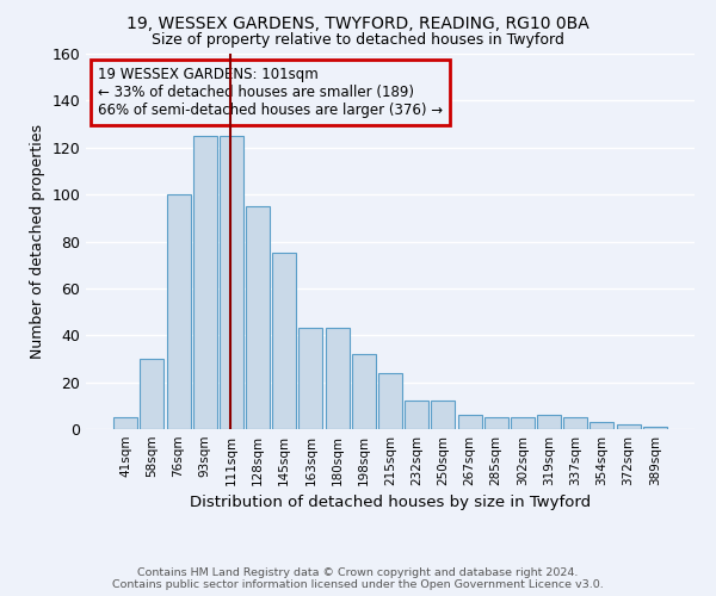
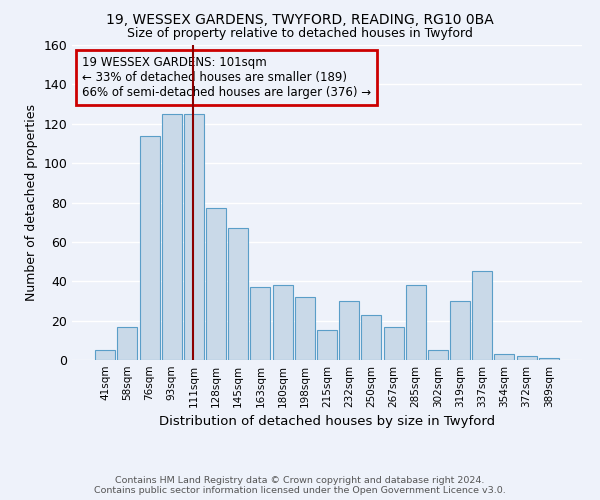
58sqm: 30 -> 17
76sqm: 100 -> 114
128sqm: 95 -> 77
145sqm: 75 -> 67
163sqm: 43 -> 37
180sqm: 43 -> 38
215sqm: 24 -> 15
232sqm: 12 -> 30
250sqm: 12 -> 23
267sqm: 6 -> 17
285sqm: 5 -> 38
319sqm: 6 -> 30
337sqm: 5 -> 45
